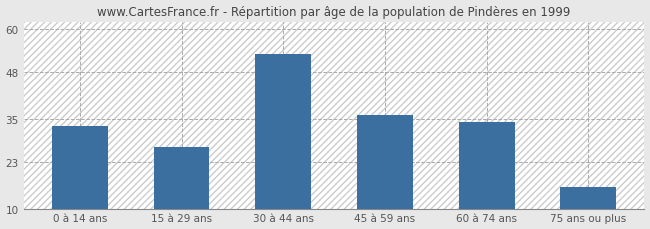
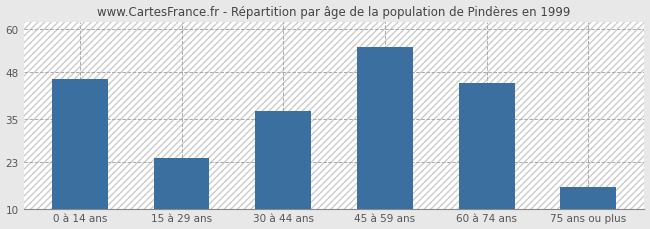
0 à 14 ans: 33 -> 46
15 à 29 ans: 27 -> 24
30 à 44 ans: 53 -> 37
45 à 59 ans: 36 -> 55
60 à 74 ans: 34 -> 45
